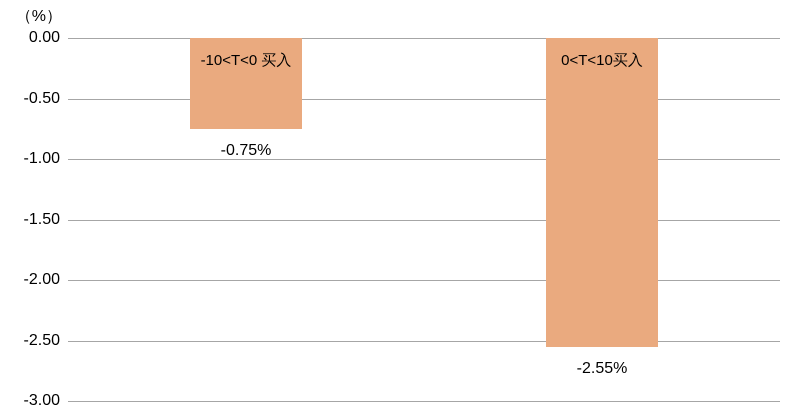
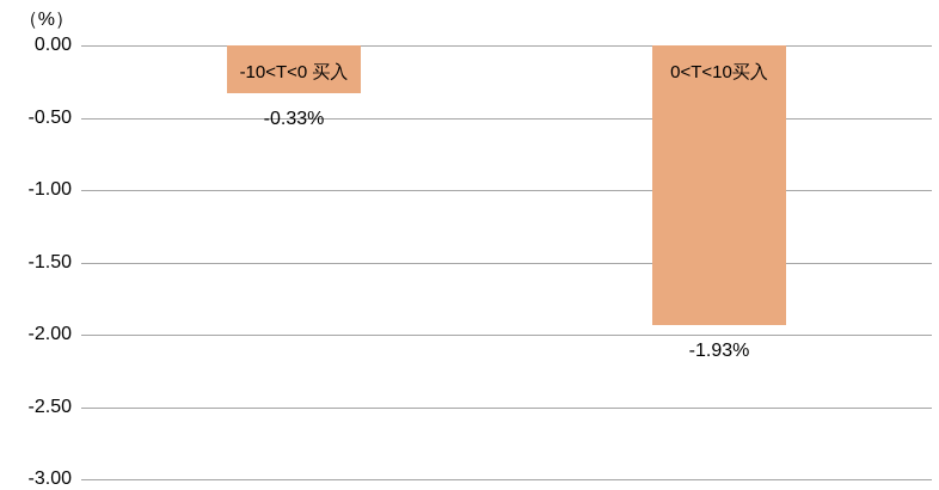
-10<T<0 买入: -0.75% -> -0.33%
0<T<10买入: -2.55% -> -1.93%
